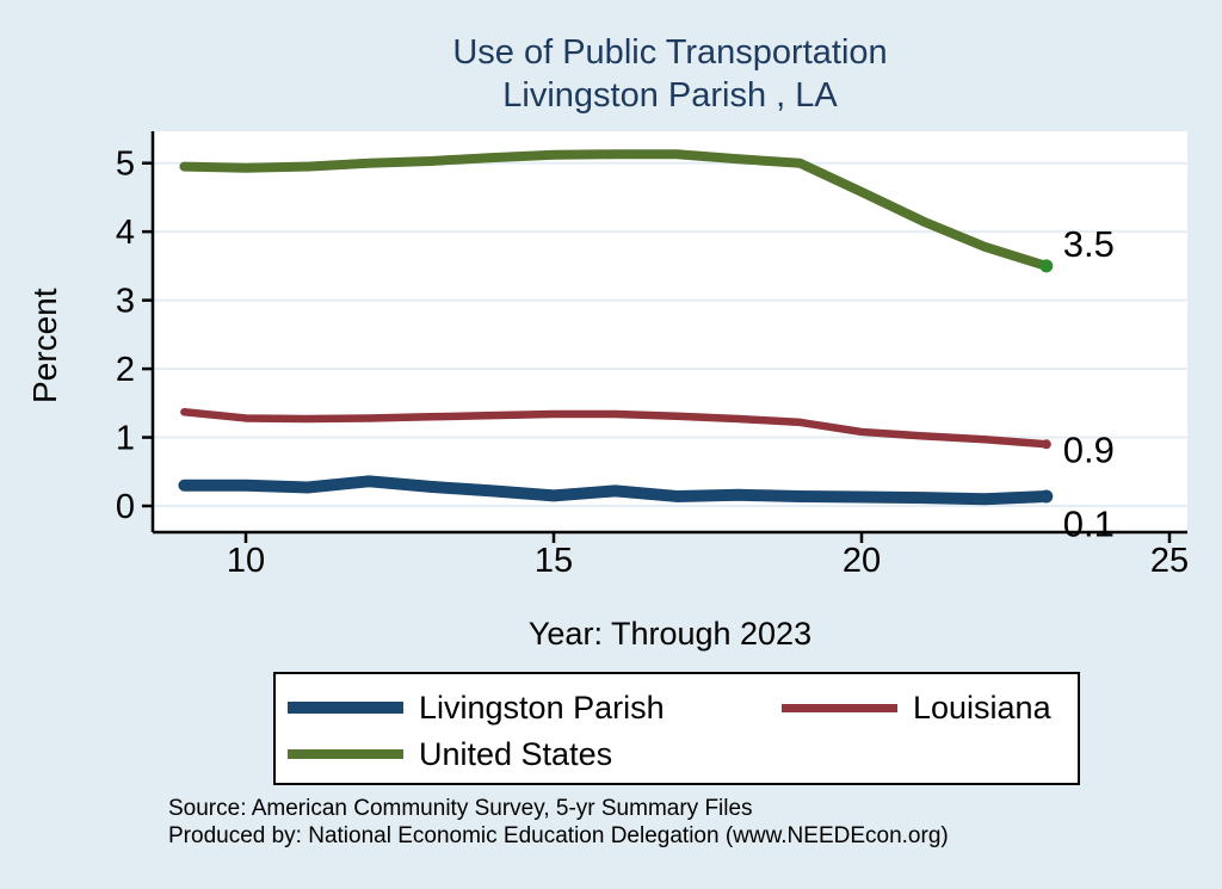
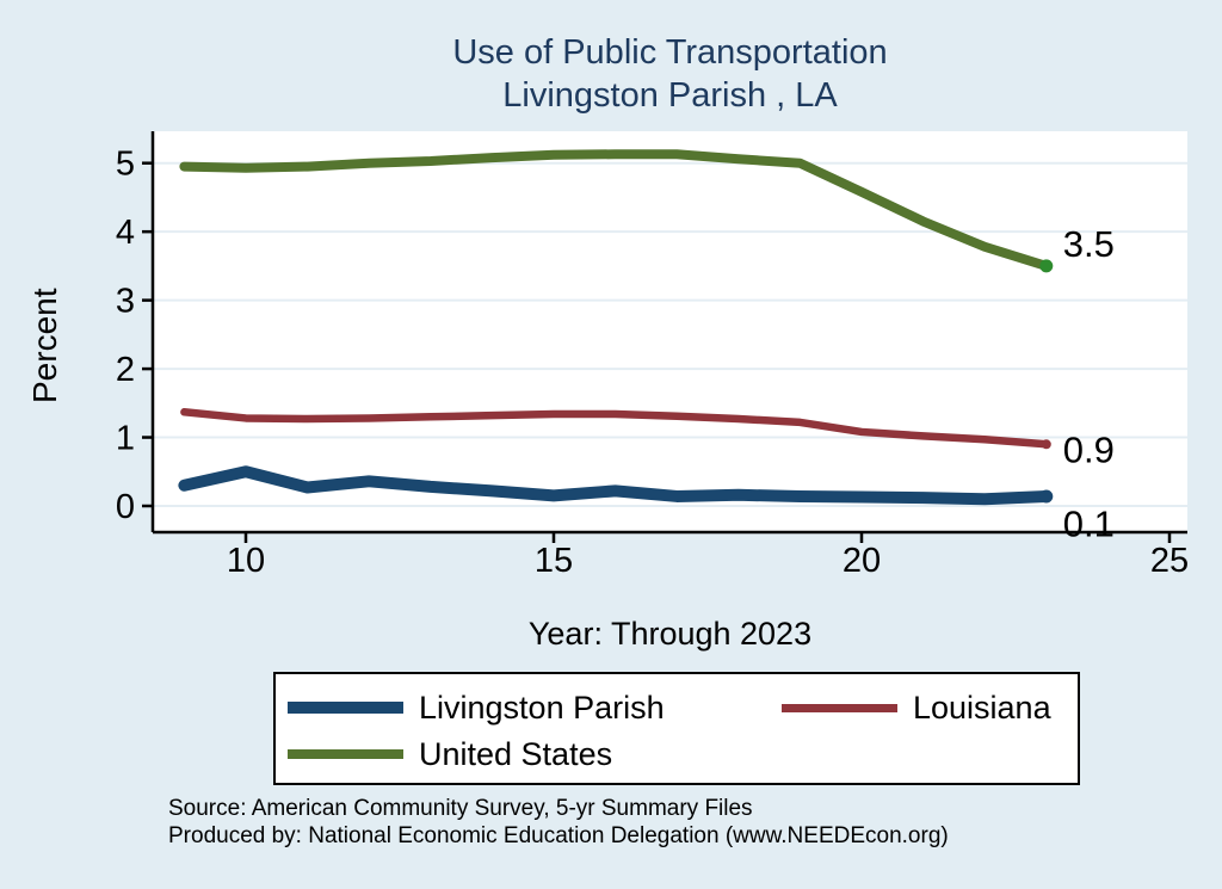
Livingston Parish/10: 0.3 -> 0.5
